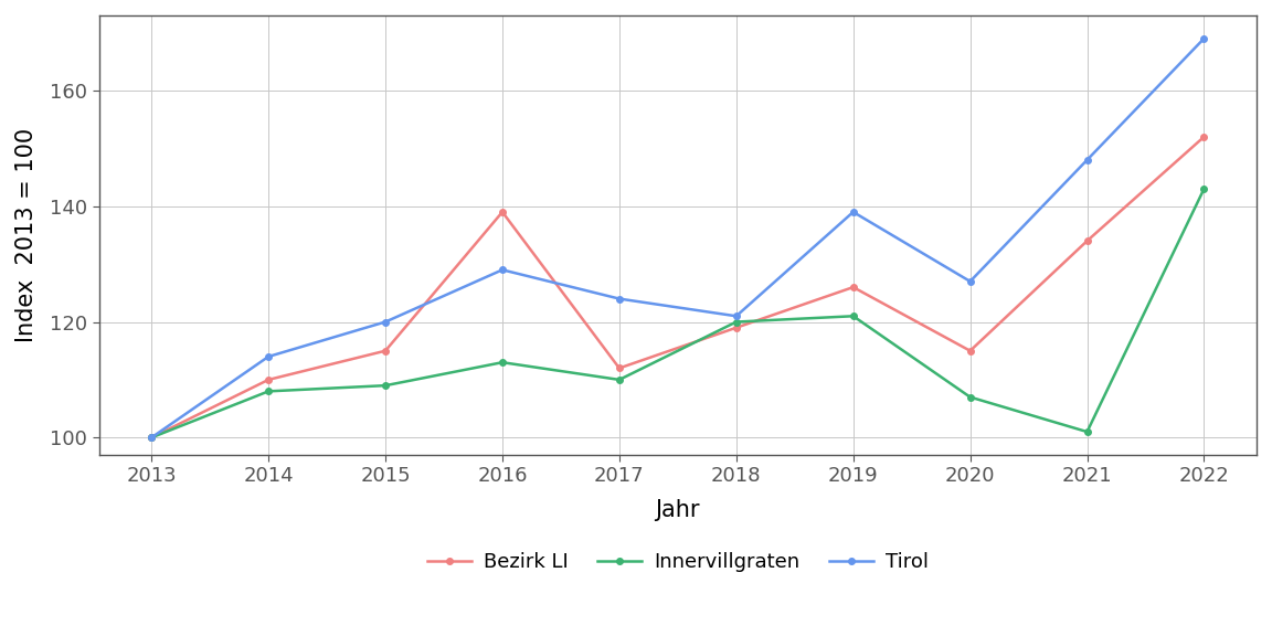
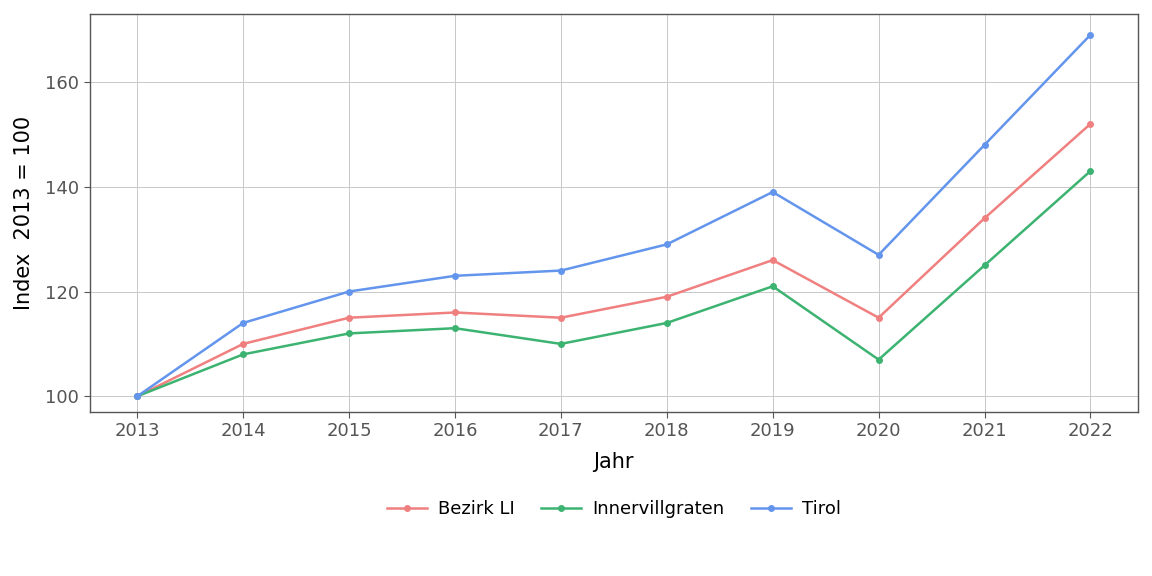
Innervillgraten/2015: 109 -> 112
Bezirk LI/2016: 139 -> 116
Tirol/2016: 129 -> 123
Bezirk LI/2017: 112 -> 115
Innervillgraten/2018: 120 -> 114
Tirol/2018: 121 -> 129
Innervillgraten/2021: 101 -> 125
